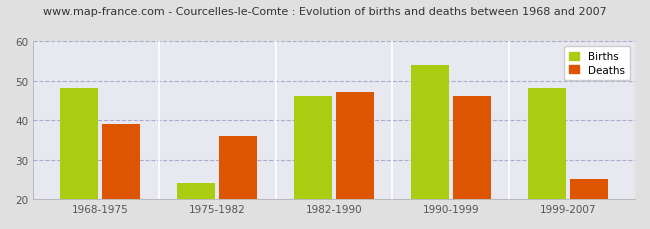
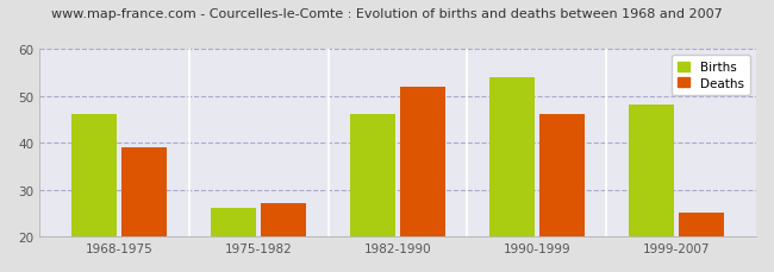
Births/1968-1975: 48 -> 46
Births/1975-1982: 24 -> 26
Deaths/1975-1982: 36 -> 27
Deaths/1982-1990: 47 -> 52
